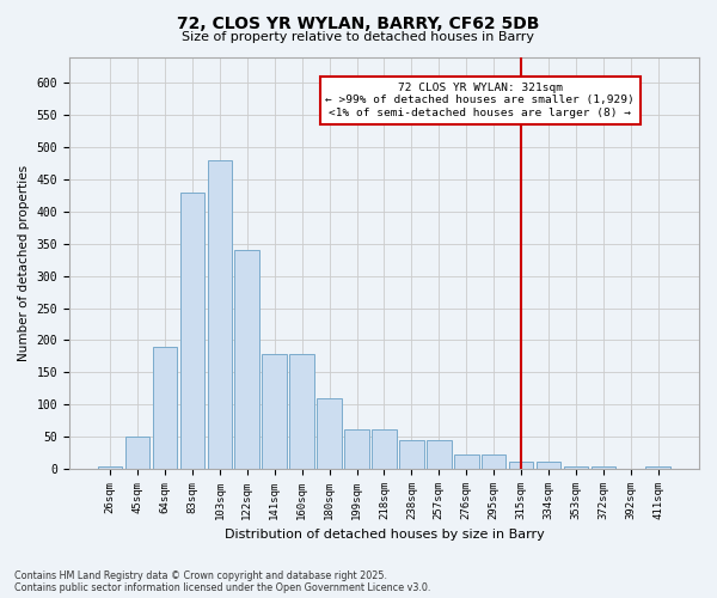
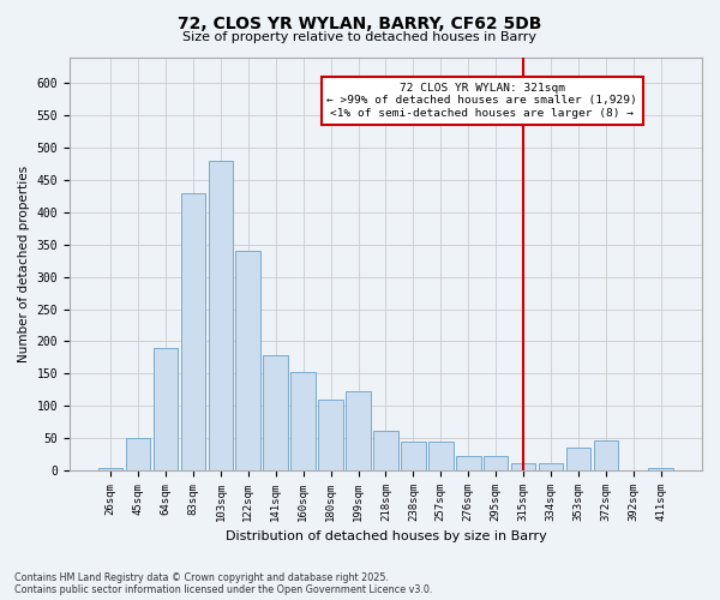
160sqm: 178 -> 152
199sqm: 62 -> 122
353sqm: 4 -> 36
372sqm: 4 -> 46
